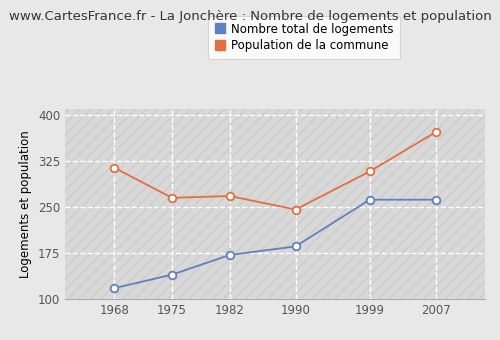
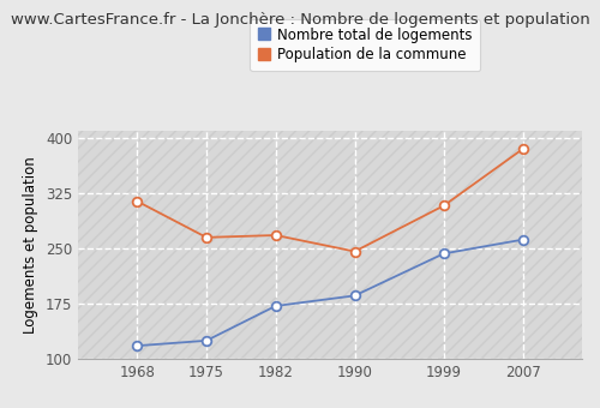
Nombre total de logements/1975: 140 -> 125
Nombre total de logements/1999: 262 -> 243
Population de la commune/2007: 372 -> 385
